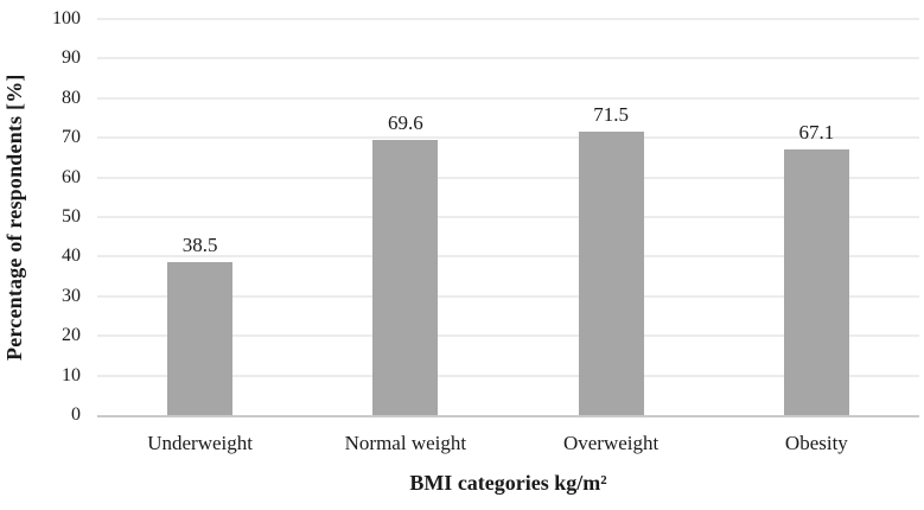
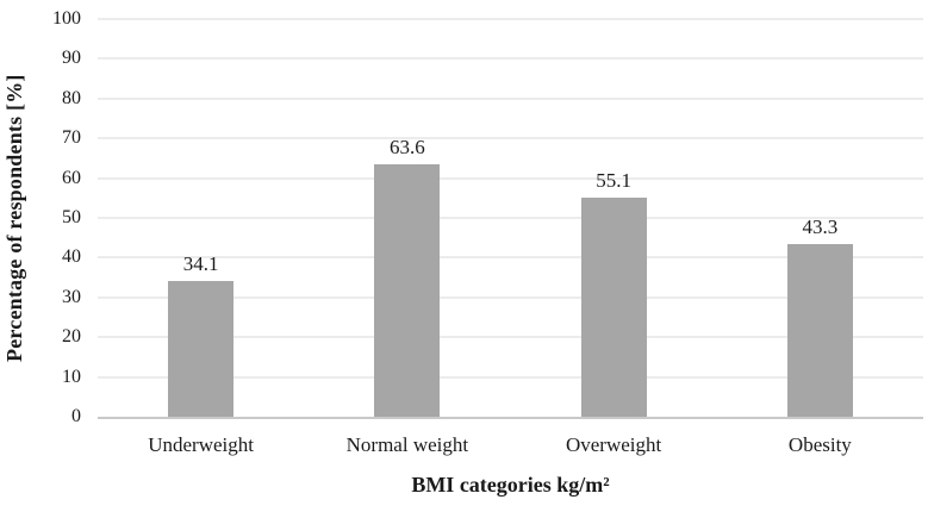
Underweight: 38.5 -> 34.1
Normal weight: 69.6 -> 63.6
Overweight: 71.5 -> 55.1
Obesity: 67.1 -> 43.3
